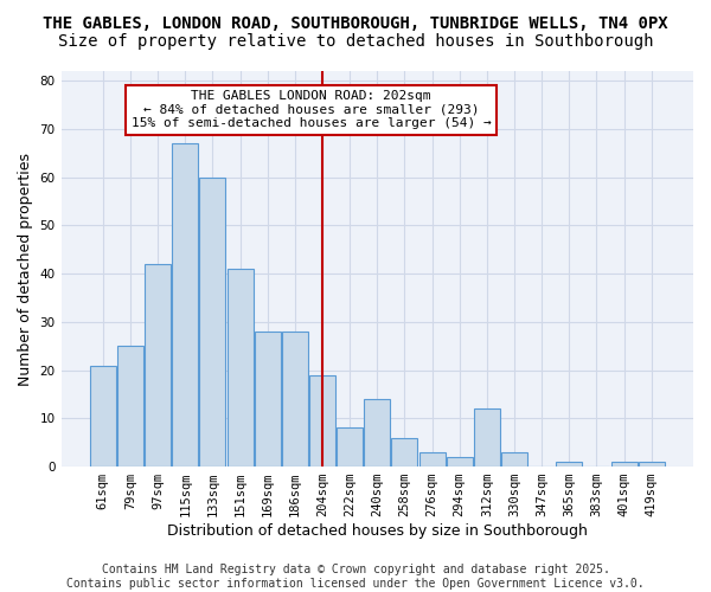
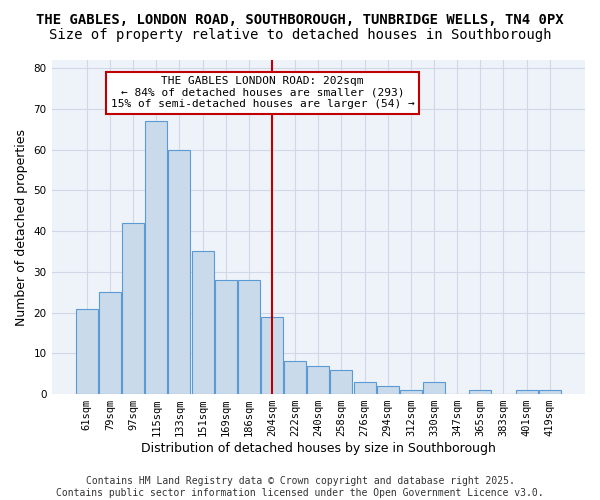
151sqm: 41 -> 35
240sqm: 14 -> 7
312sqm: 12 -> 1
